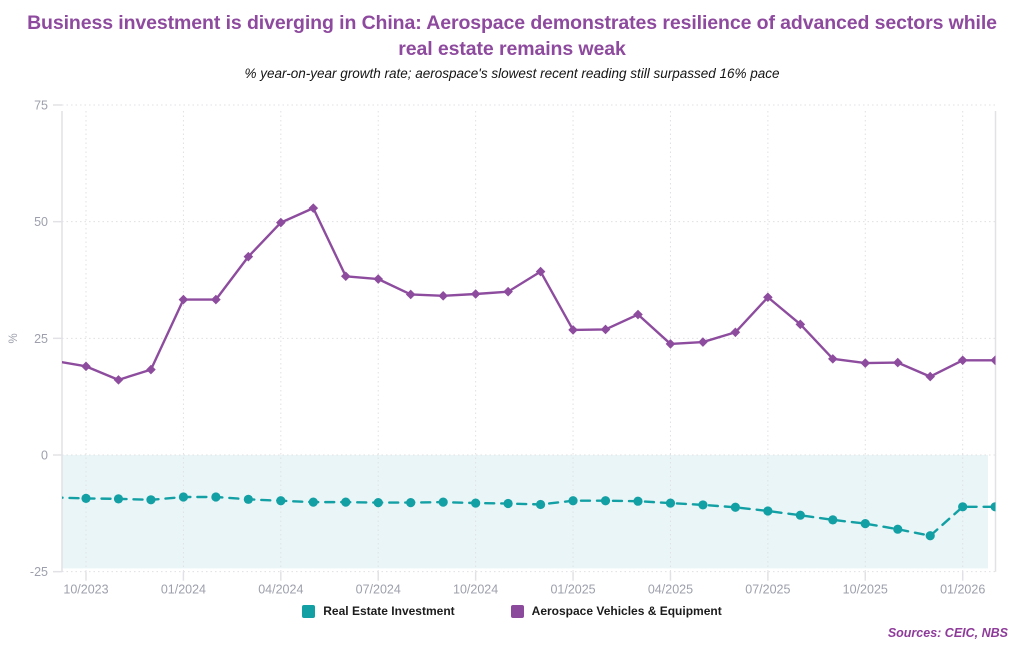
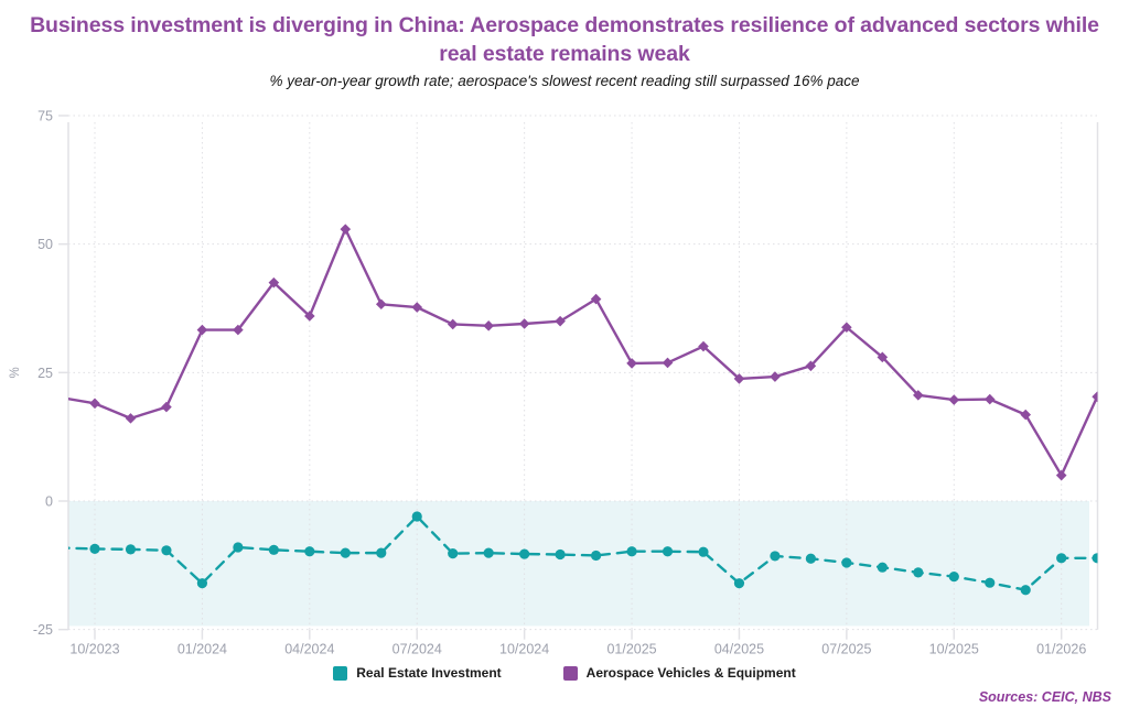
Real Estate Investment/01/2024: -9 -> -16
Aerospace Vehicles & Equipment/04/2024: 50 -> 36
Real Estate Investment/07/2024: -10 -> -3
Real Estate Investment/04/2025: -10 -> -16
Aerospace Vehicles & Equipment/01/2026: 20 -> 5
